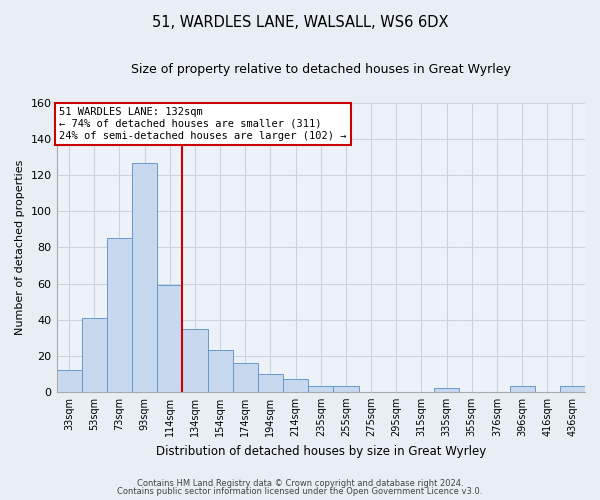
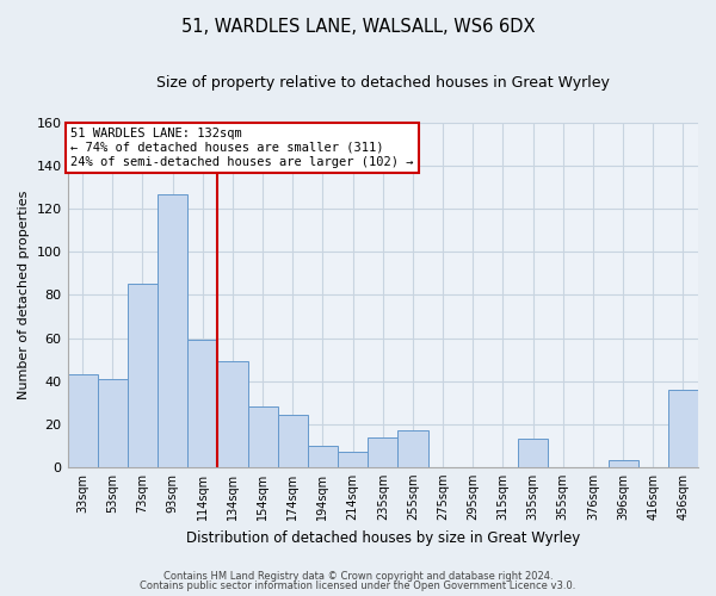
33sqm: 12 -> 43
134sqm: 35 -> 49
154sqm: 23 -> 28
174sqm: 16 -> 24
235sqm: 3 -> 14
255sqm: 3 -> 17
335sqm: 2 -> 13
436sqm: 3 -> 36
